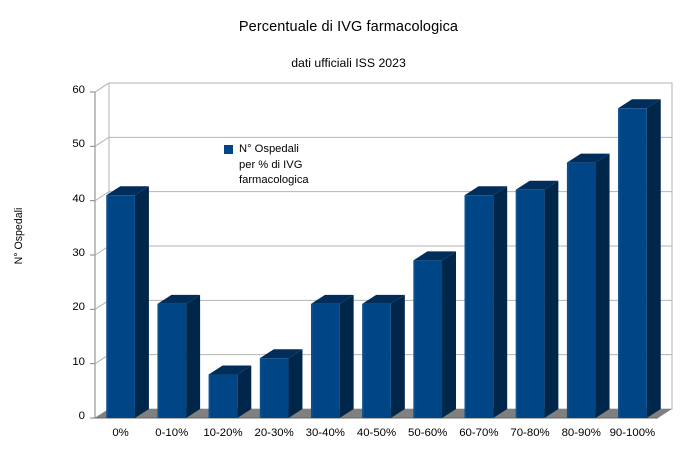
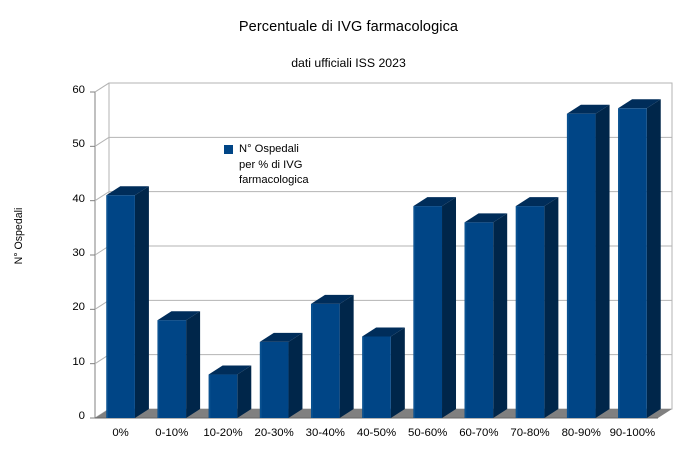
0-10%: 21 -> 18
20-30%: 11 -> 14
40-50%: 21 -> 15
50-60%: 29 -> 39
60-70%: 41 -> 36
70-80%: 42 -> 39
80-90%: 47 -> 56
